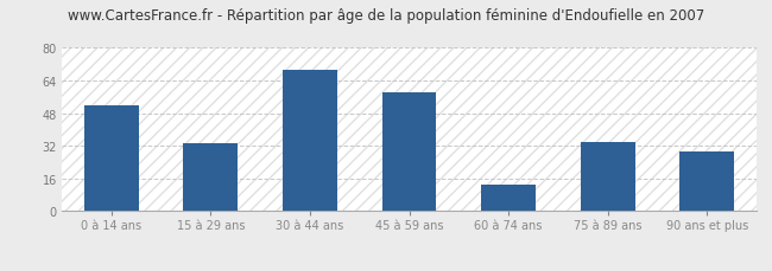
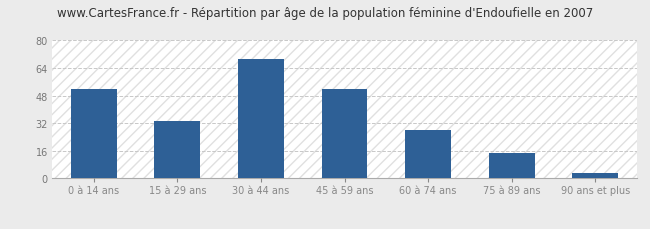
45 à 59 ans: 58 -> 52
60 à 74 ans: 13 -> 28
75 à 89 ans: 34 -> 15
90 ans et plus: 29 -> 3
